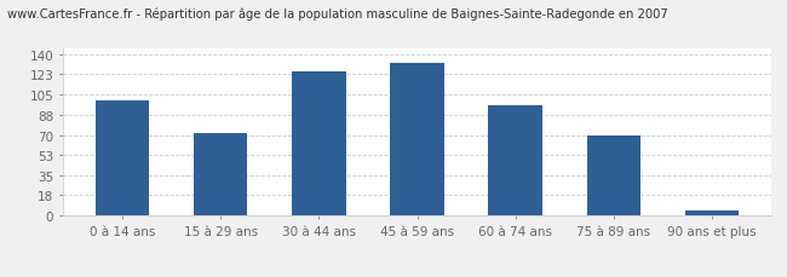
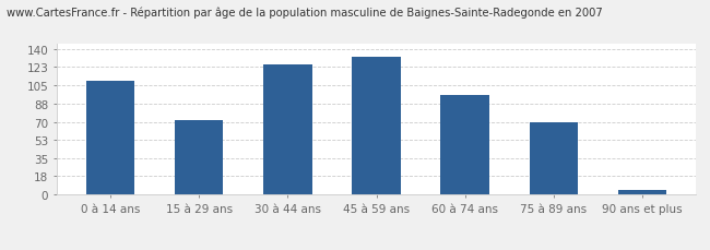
0 à 14 ans: 100 -> 110
